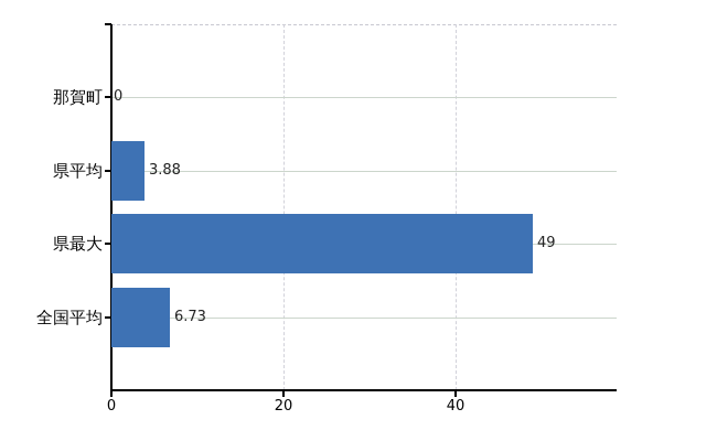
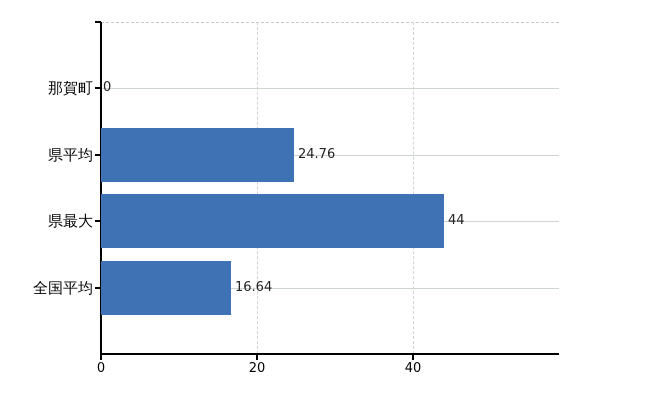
県平均: 3.88 -> 24.76
県最大: 49 -> 44
全国平均: 6.73 -> 16.64
